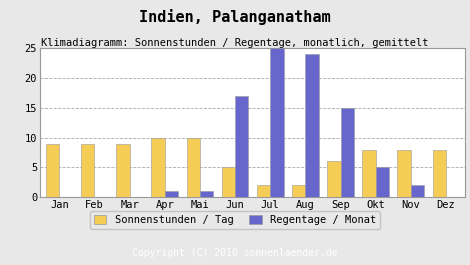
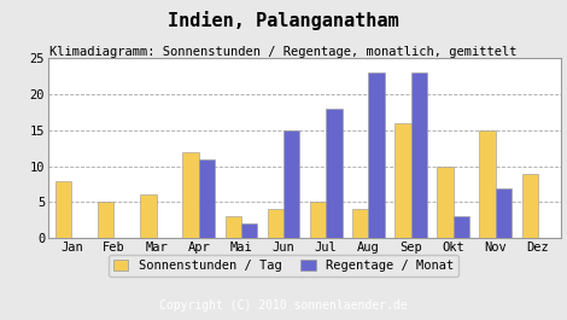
Sonnenstunden / Tag/Jan: 9 -> 8
Sonnenstunden / Tag/Feb: 9 -> 5
Sonnenstunden / Tag/Mar: 9 -> 6
Sonnenstunden / Tag/Apr: 10 -> 12
Regentage / Monat/Apr: 1 -> 11
Sonnenstunden / Tag/Mai: 10 -> 3
Regentage / Monat/Mai: 1 -> 2
Sonnenstunden / Tag/Jun: 5 -> 4
Regentage / Monat/Jun: 17 -> 15
Sonnenstunden / Tag/Jul: 2 -> 5
Regentage / Monat/Jul: 25 -> 18
Sonnenstunden / Tag/Aug: 2 -> 4
Regentage / Monat/Aug: 24 -> 23
Sonnenstunden / Tag/Sep: 6 -> 16
Regentage / Monat/Sep: 15 -> 23
Sonnenstunden / Tag/Okt: 8 -> 10
Regentage / Monat/Okt: 5 -> 3
Sonnenstunden / Tag/Nov: 8 -> 15
Regentage / Monat/Nov: 2 -> 7
Sonnenstunden / Tag/Dez: 8 -> 9
